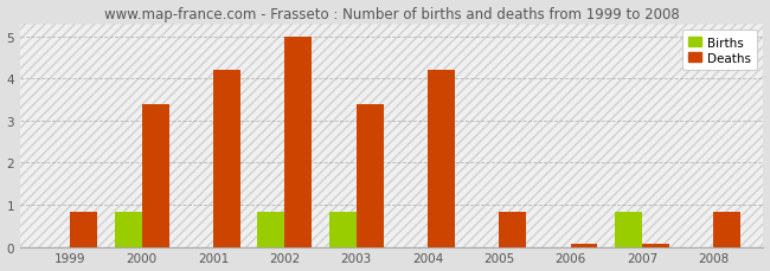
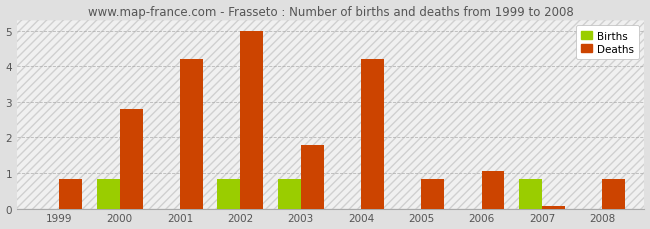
Deaths/2000: 3.40 -> 2.80
Deaths/2003: 3.40 -> 1.80
Deaths/2006: 0.08 -> 1.05
